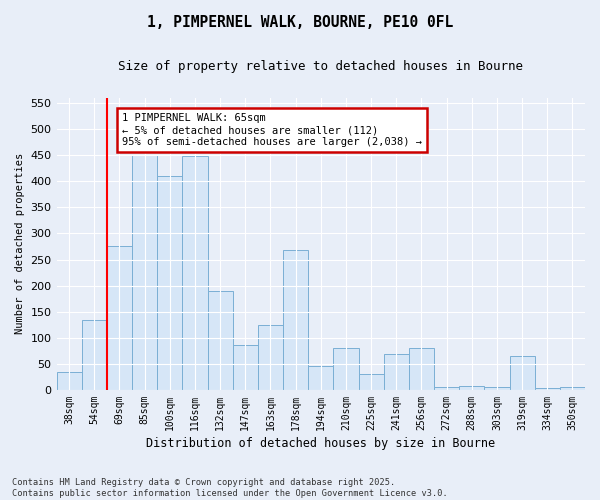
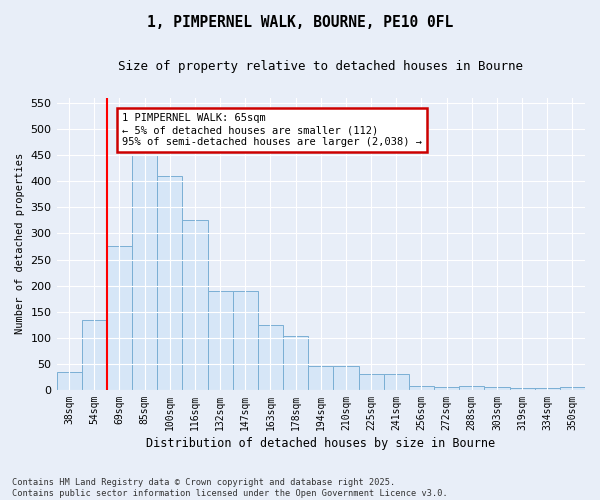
116sqm: 448 -> 325
147sqm: 86 -> 190
178sqm: 268 -> 103
210sqm: 80 -> 45
241sqm: 68 -> 30
256sqm: 80 -> 7
319sqm: 66 -> 3
